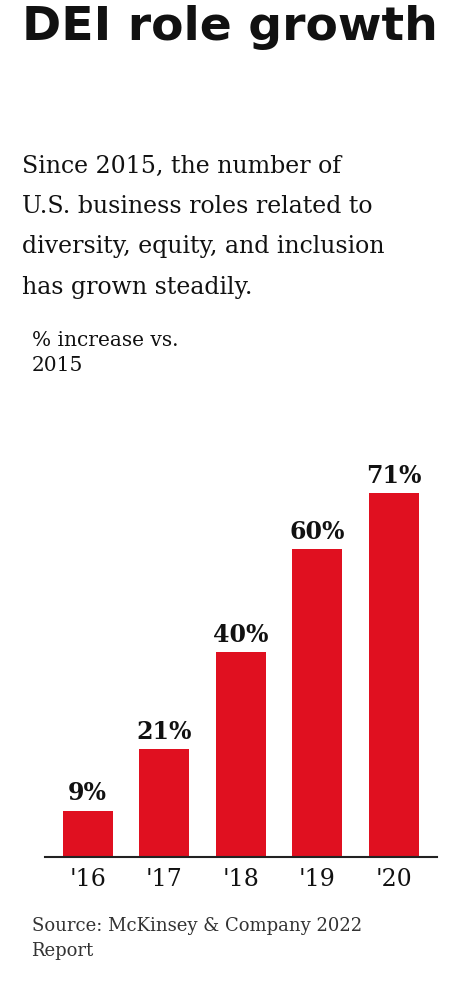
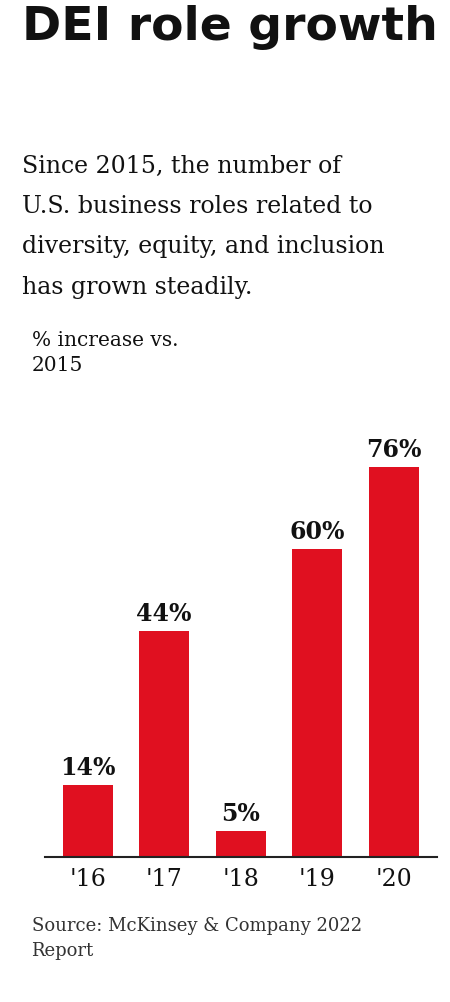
'16: 9% -> 14%
'17: 21% -> 44%
'18: 40% -> 5%
'20: 71% -> 76%
